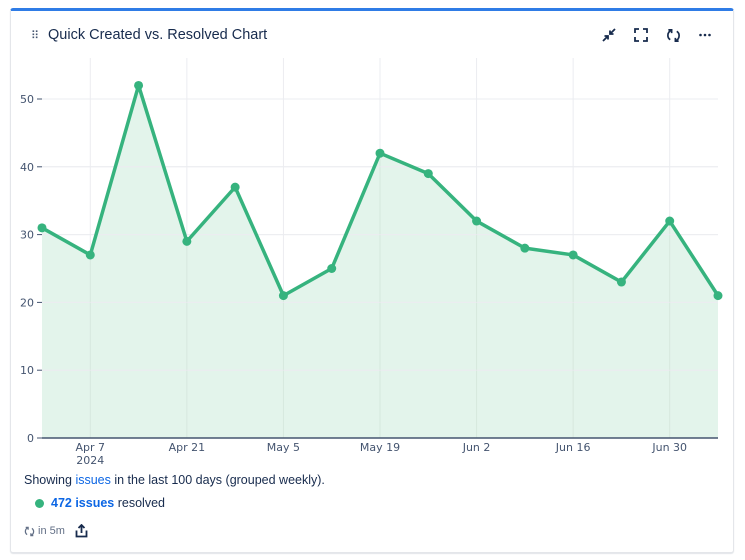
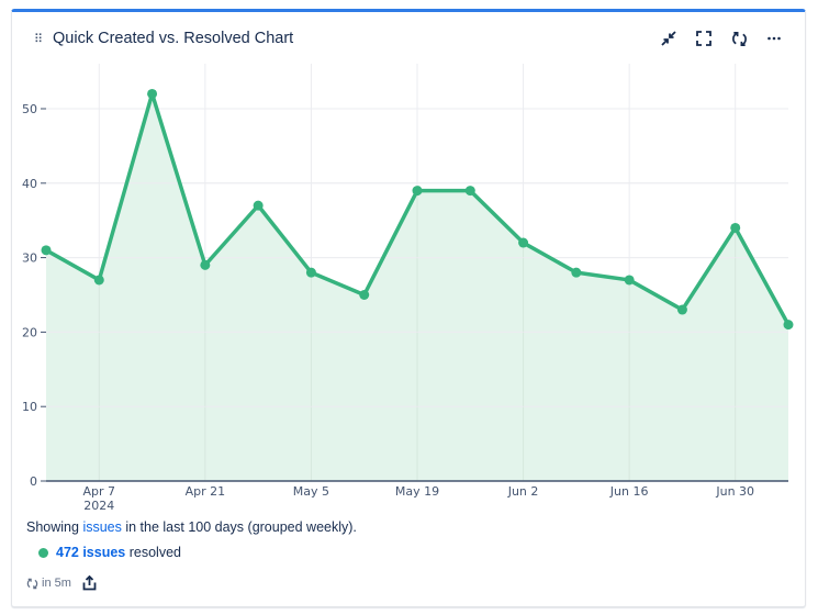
May 5: 21 -> 28
May 19: 42 -> 39
Jun 30: 32 -> 34
